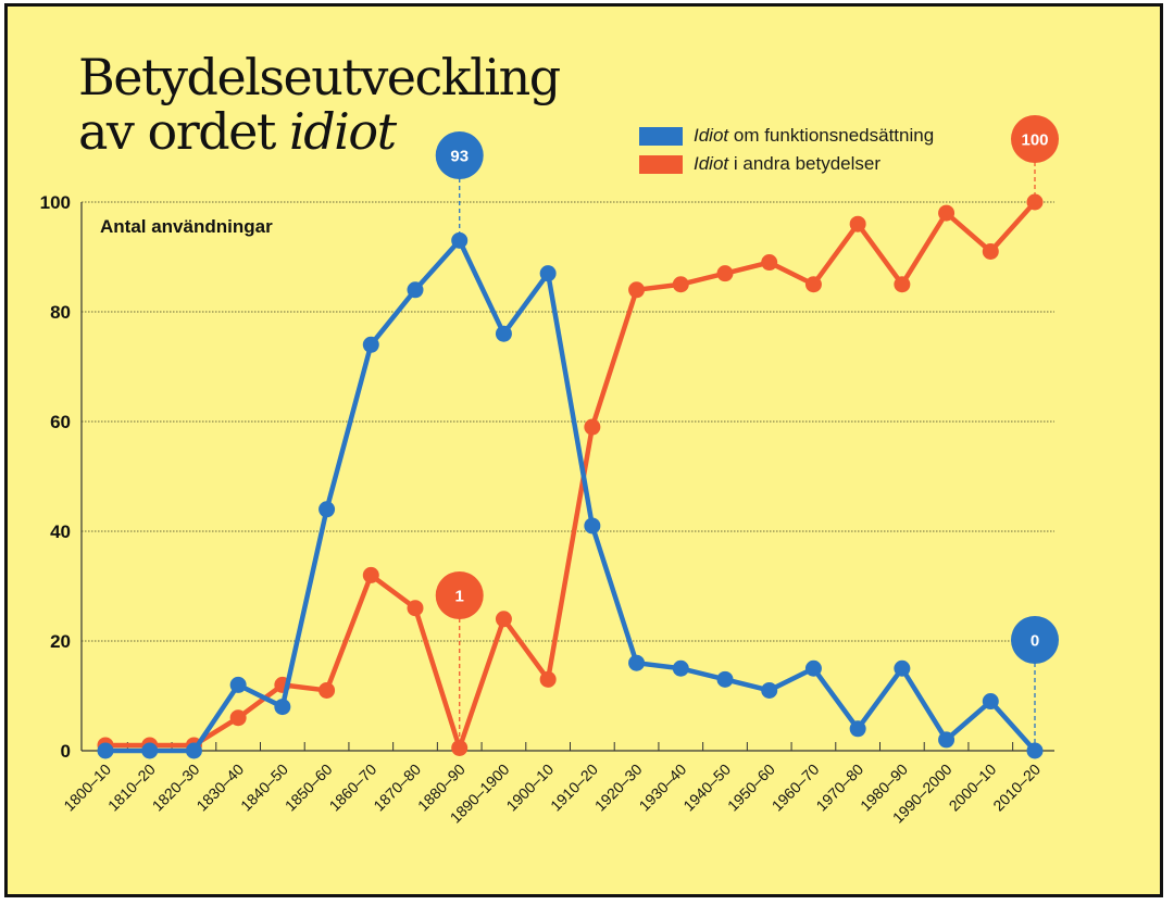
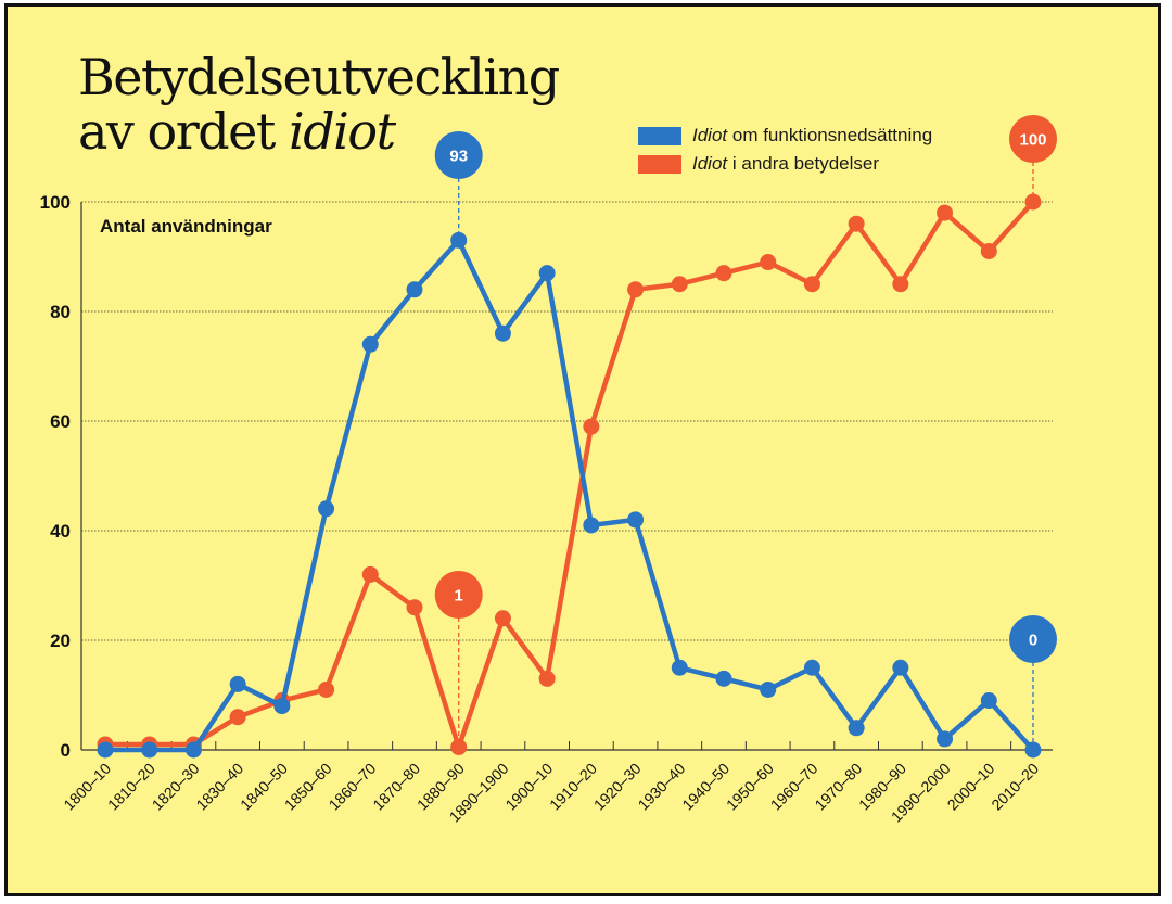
Idiot i andra betydelser/1840–50: 12 -> 9
Idiot om funktionsnedsättning/1920–30: 16 -> 42
